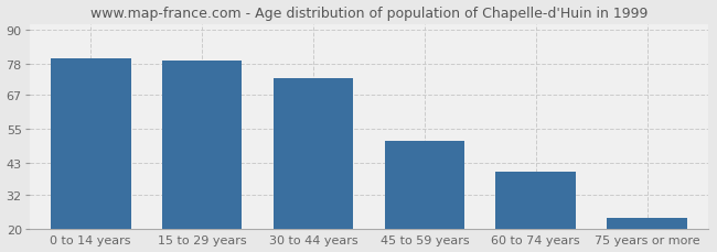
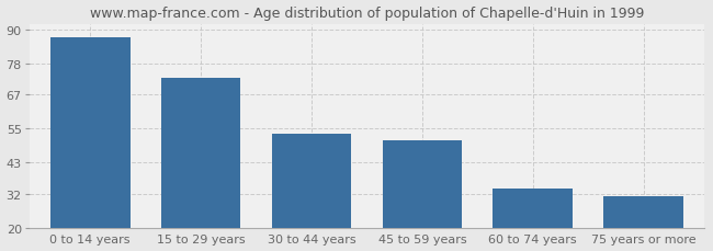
0 to 14 years: 80 -> 87
15 to 29 years: 79 -> 73
30 to 44 years: 73 -> 53
60 to 74 years: 40 -> 34
75 years or more: 24 -> 31
